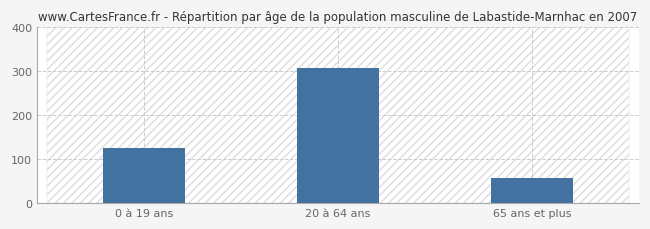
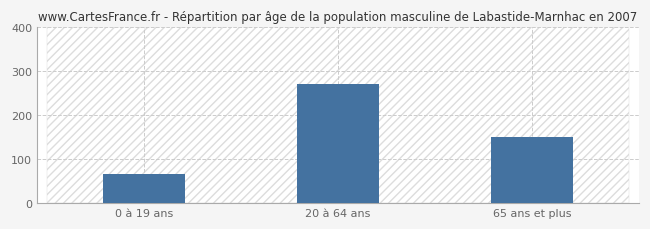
0 à 19 ans: 125 -> 65
20 à 64 ans: 307 -> 270
65 ans et plus: 57 -> 150
